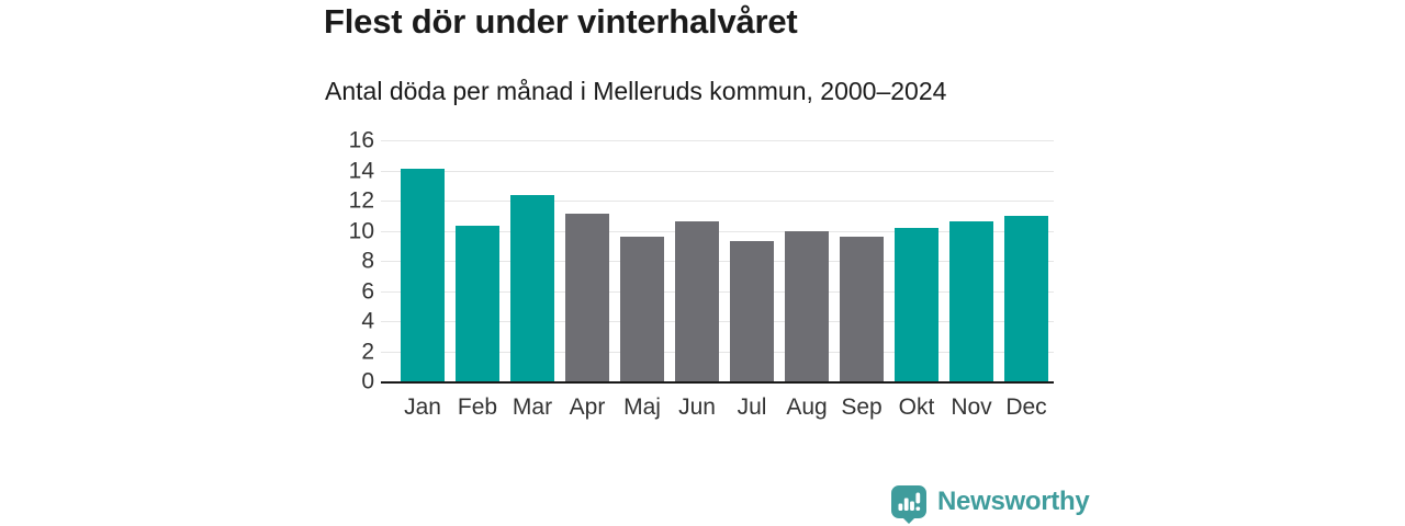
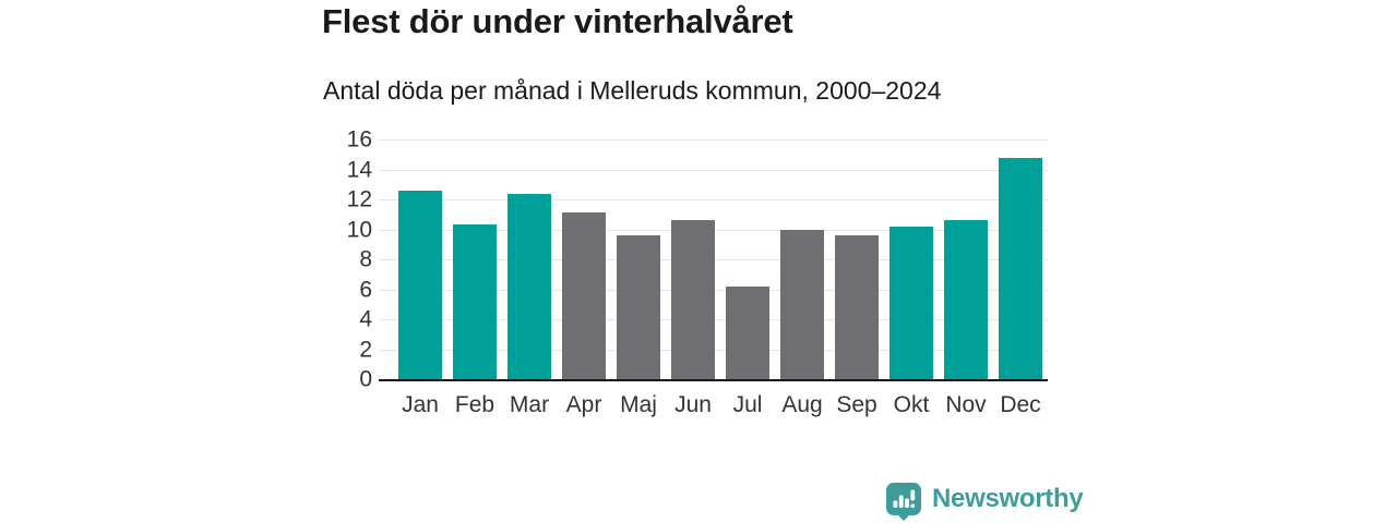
Jan: 14.1 -> 12.6
Jul: 9.3 -> 6.2
Dec: 11.0 -> 14.8
